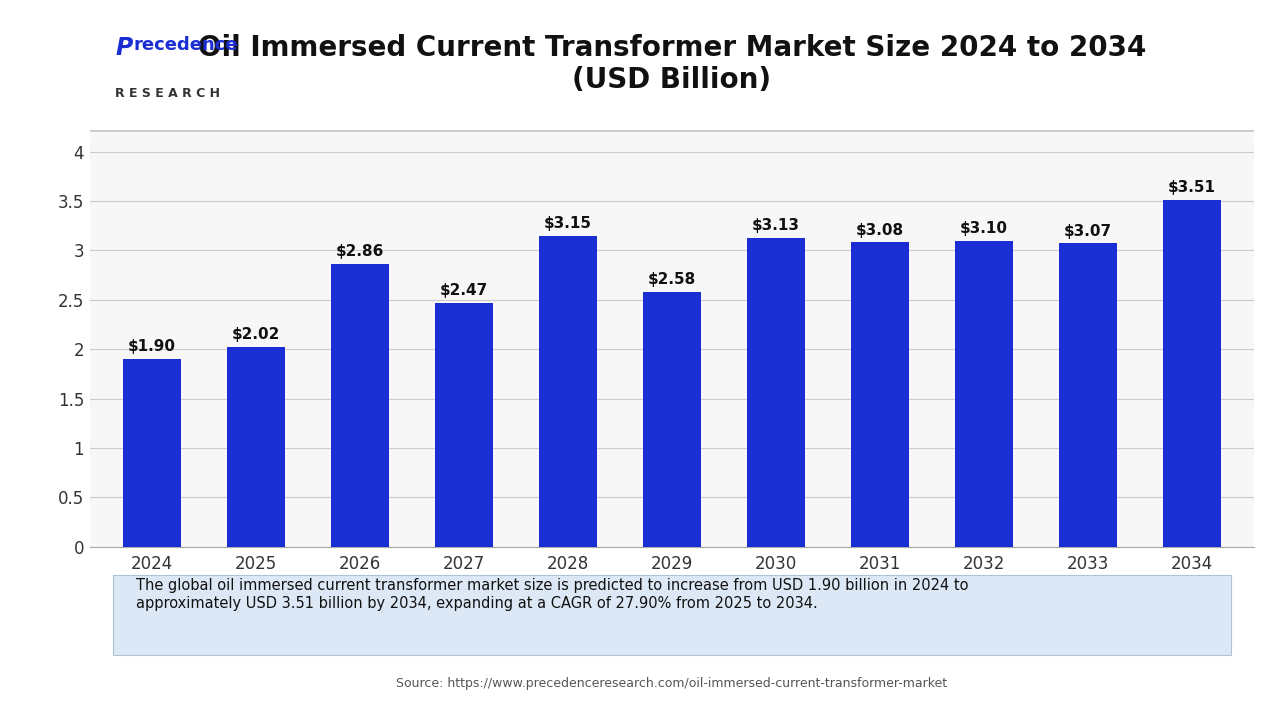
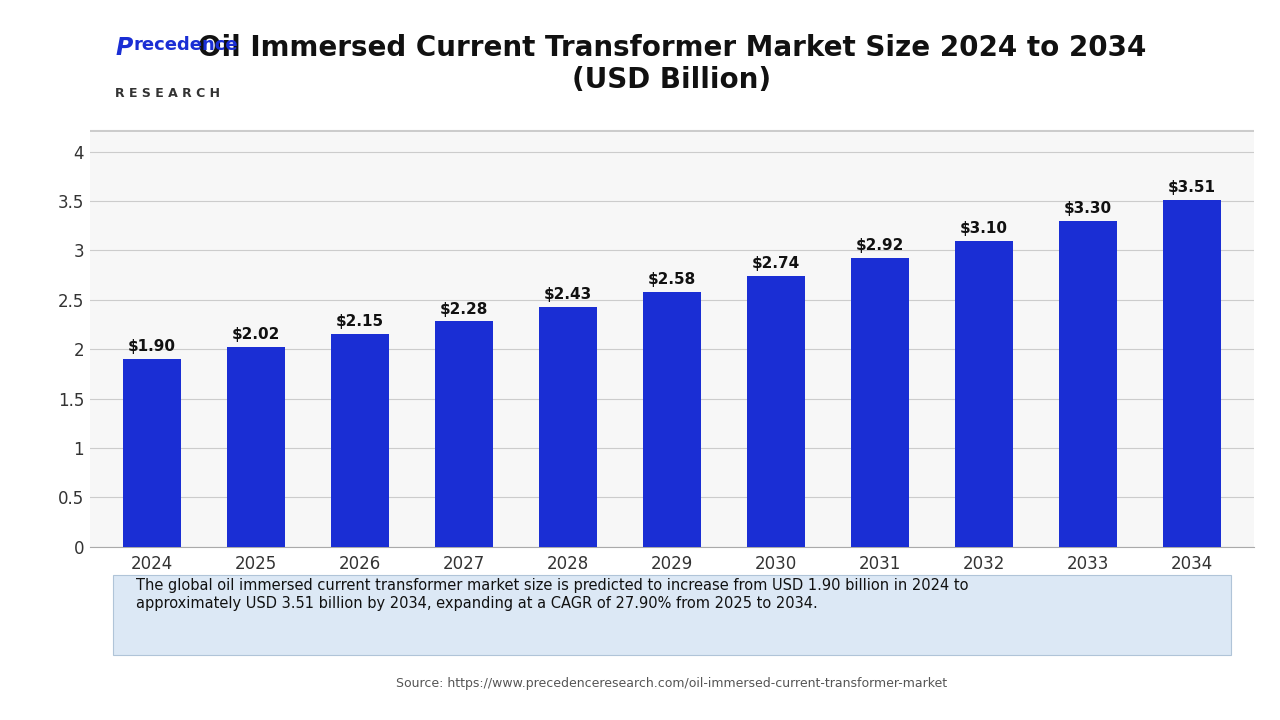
2026: $2.86 -> $2.15
2027: $2.47 -> $2.28
2028: $3.15 -> $2.43
2030: $3.13 -> $2.74
2031: $3.08 -> $2.92
2033: $3.07 -> $3.30
